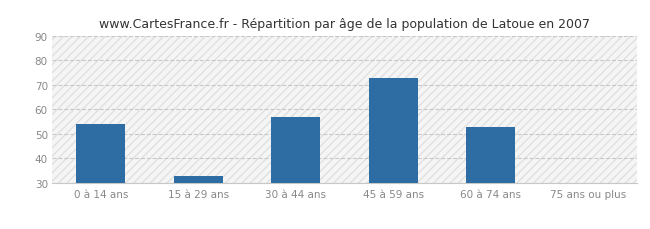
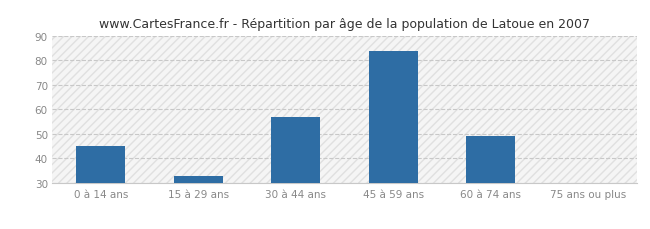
0 à 14 ans: 54 -> 45
45 à 59 ans: 73 -> 84
60 à 74 ans: 53 -> 49
